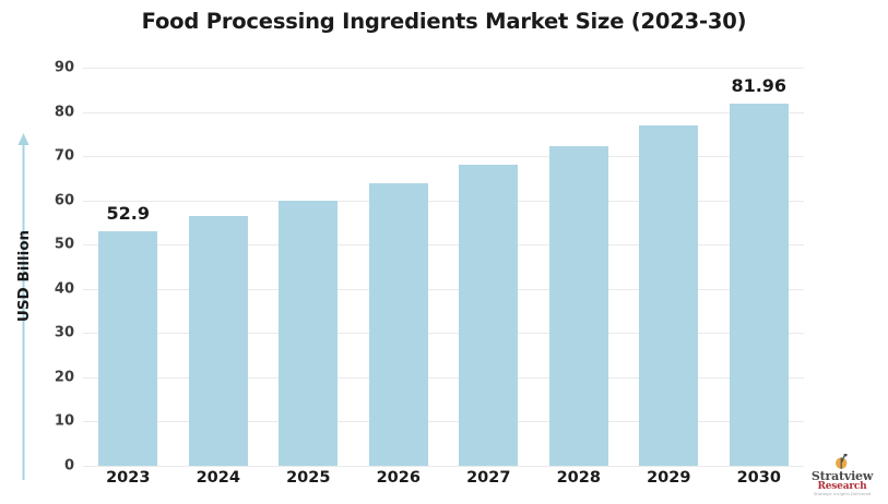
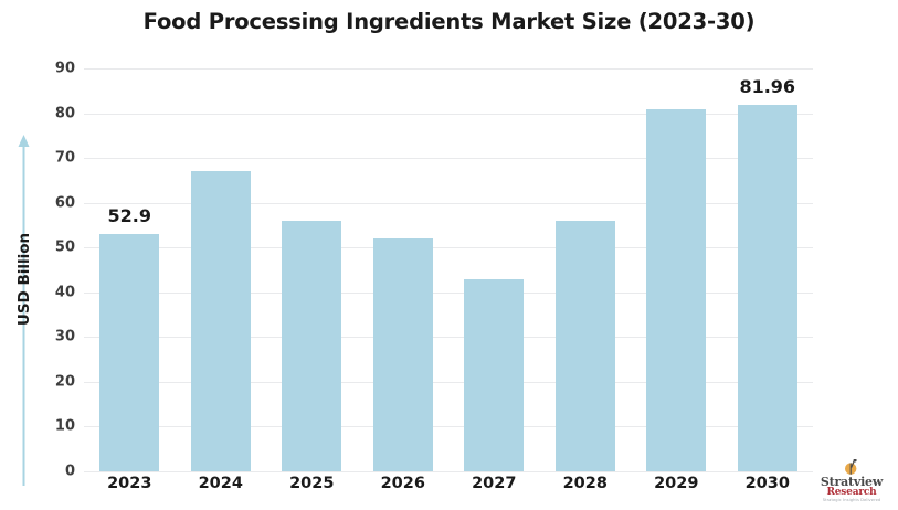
2024: 56 -> 67
2025: 60 -> 56
2026: 64 -> 52
2027: 68 -> 43
2028: 72 -> 56
2029: 77 -> 81
